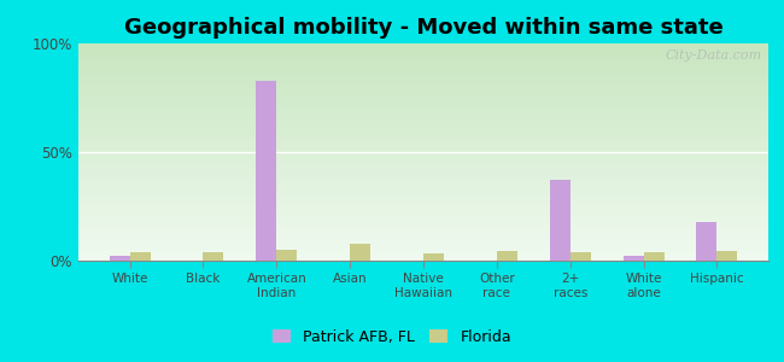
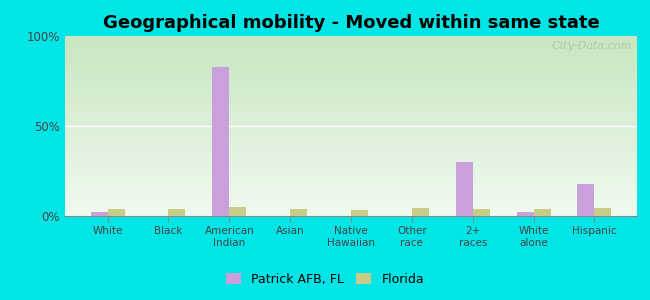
Florida/Asian: 8% -> 4%
Patrick AFB, FL/2+ races: 37% -> 30%
